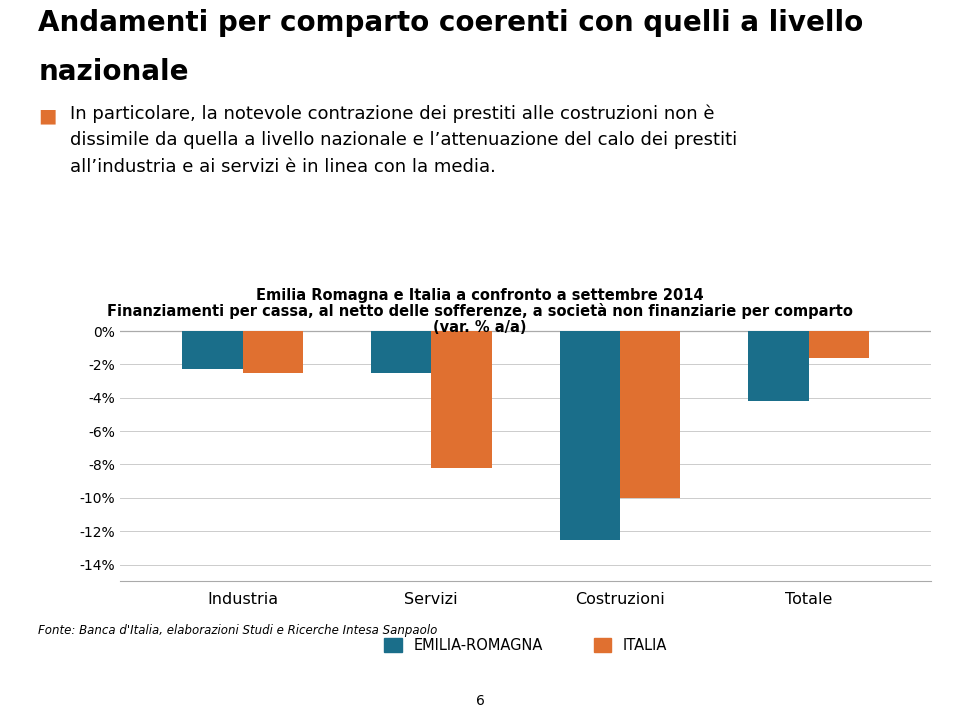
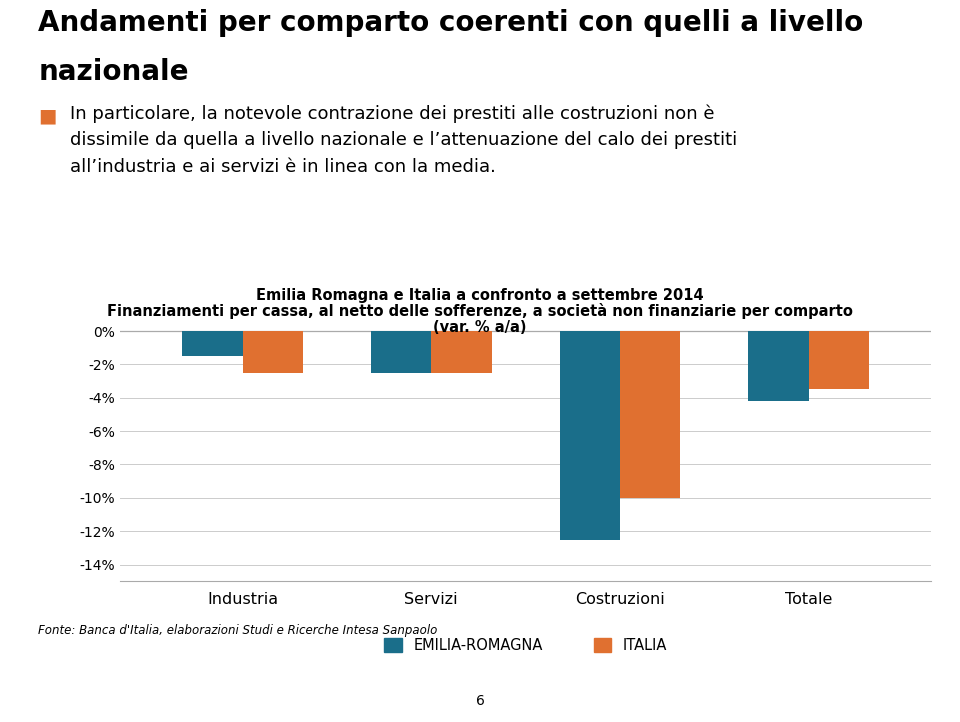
EMILIA-ROMAGNA/Industria: -2.3% -> -1.5%
ITALIA/Servizi: -8.2% -> -2.5%
ITALIA/Totale: -1.6% -> -3.5%
